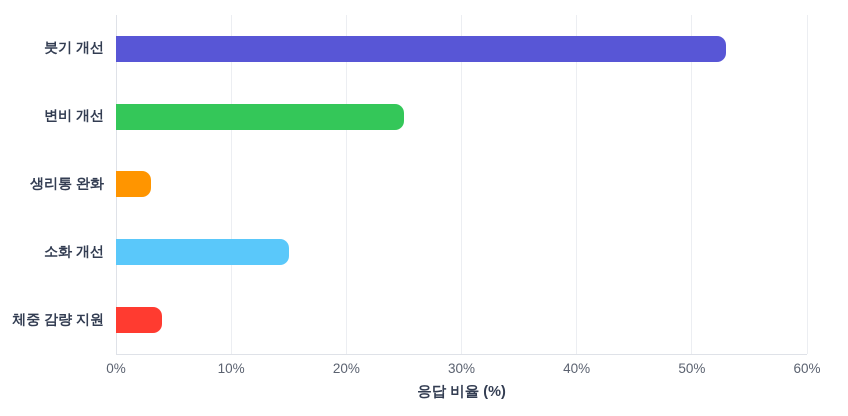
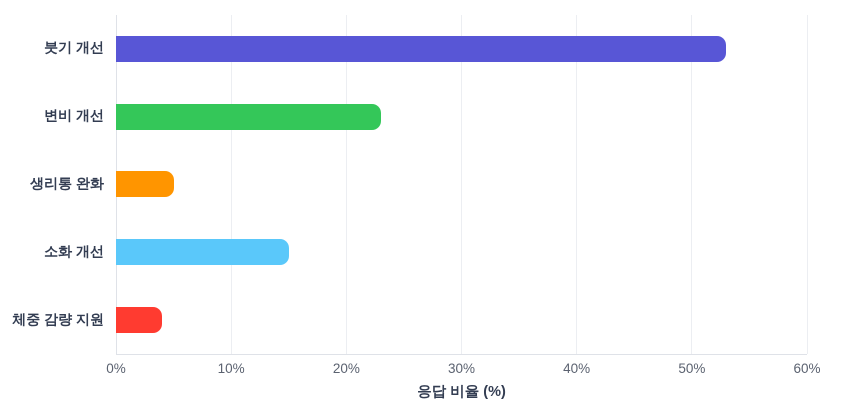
변비 개선: 25% -> 23%
생리통 완화: 3% -> 5%
